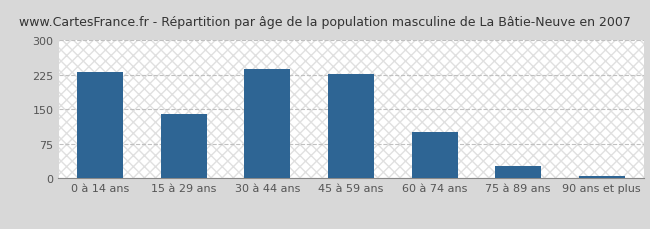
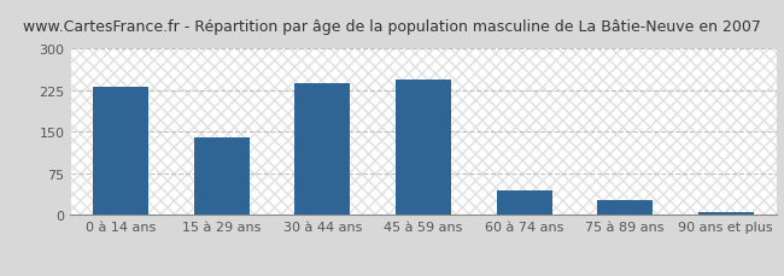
45 à 59 ans: 226 -> 245
60 à 74 ans: 100 -> 45
